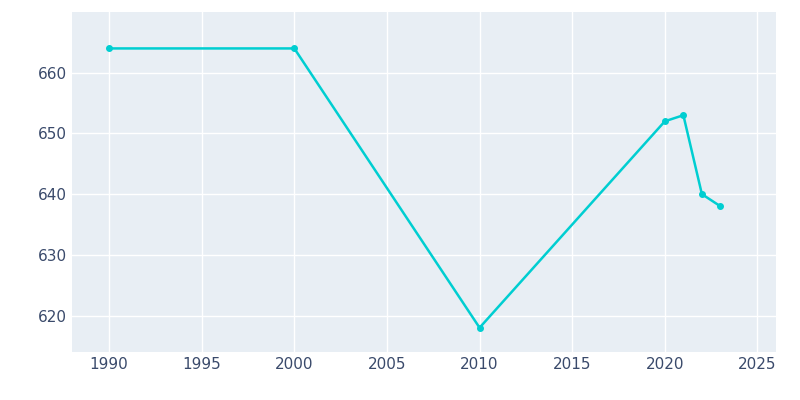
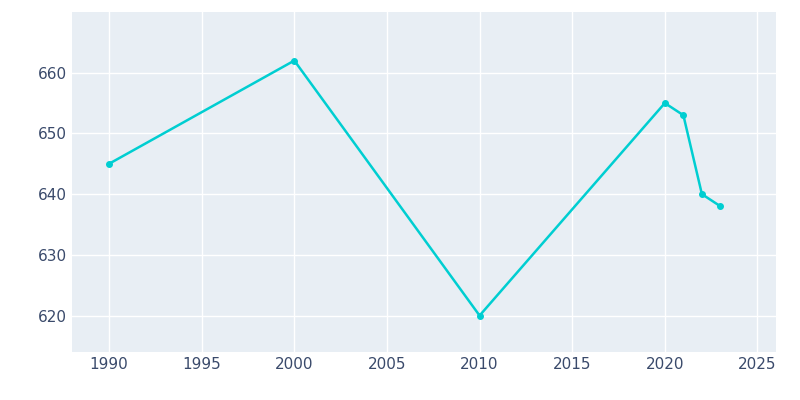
1990: 664 -> 645
2000: 664 -> 662
2010: 618 -> 620
2020: 652 -> 655
